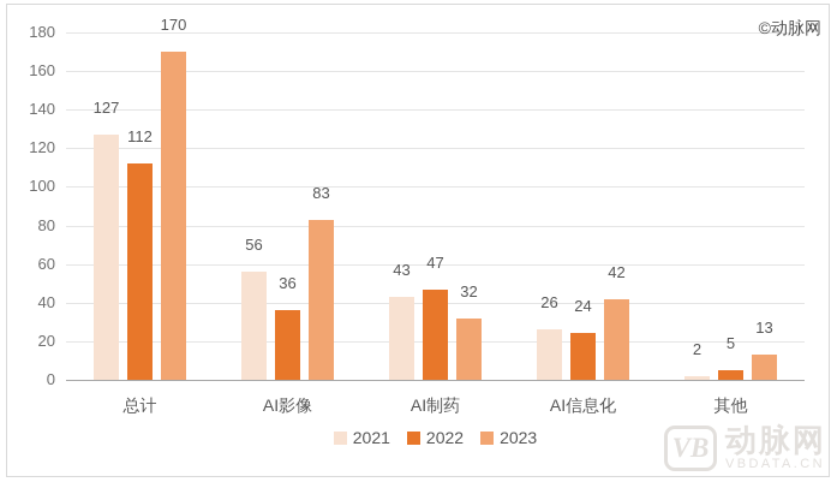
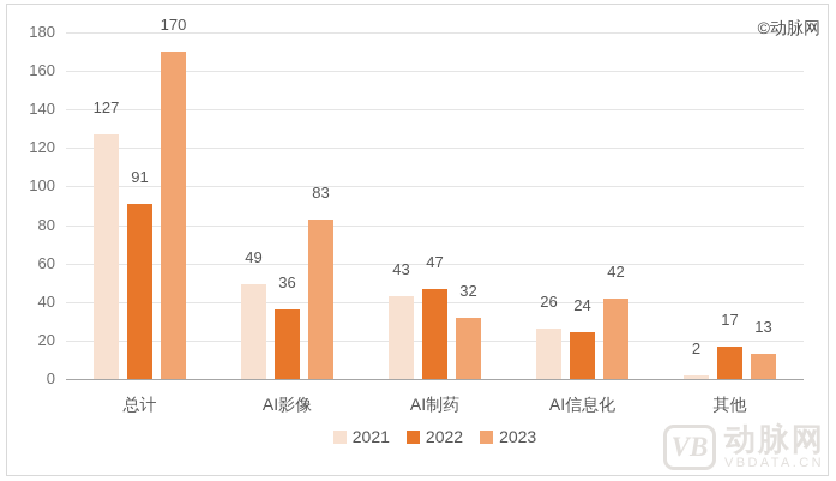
2022/总计: 112 -> 91
2021/AI影像: 56 -> 49
2022/其他: 5 -> 17
